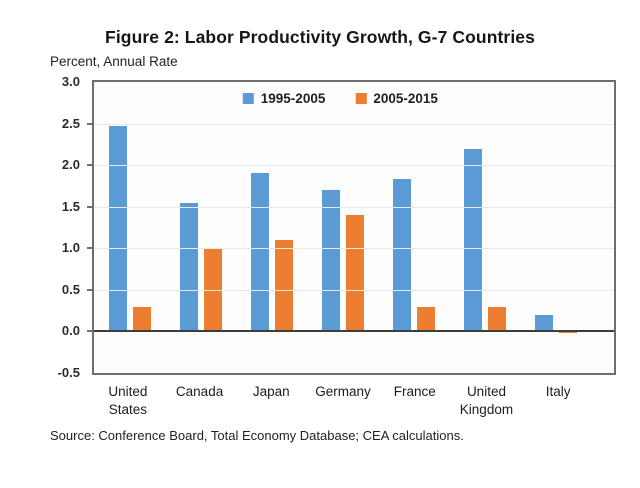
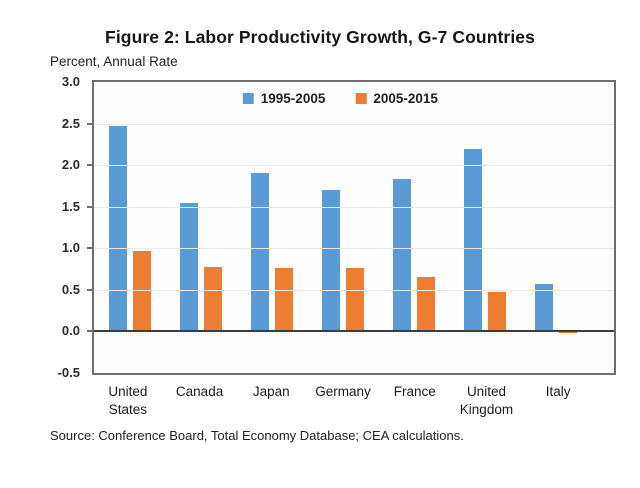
2005-2015/United States: 0.3 -> 1.0
2005-2015/Canada: 1.0 -> 0.8
2005-2015/Japan: 1.1 -> 0.8
2005-2015/Germany: 1.4 -> 0.8
2005-2015/France: 0.3 -> 0.7
2005-2015/United Kingdom: 0.3 -> 0.5
1995-2005/Italy: 0.2 -> 0.6
